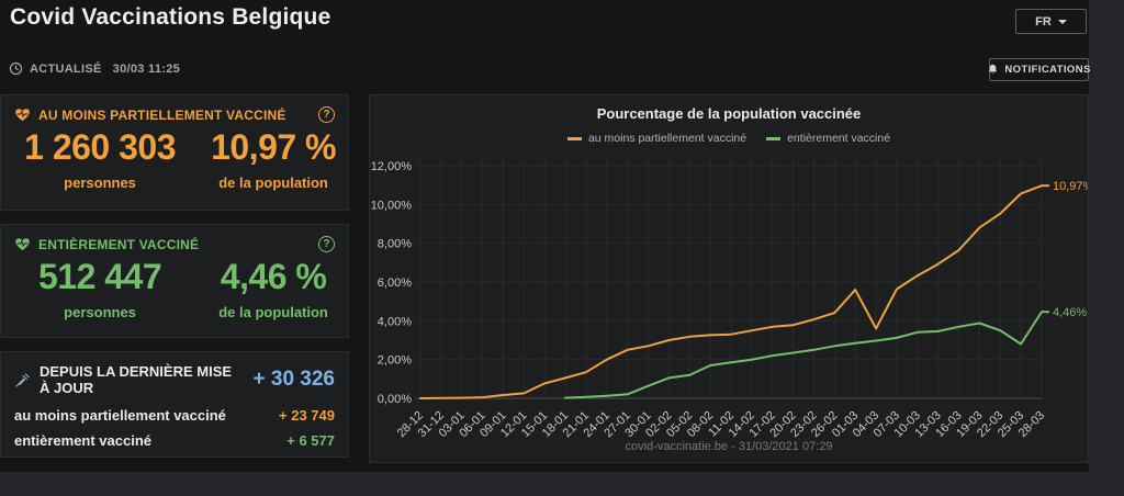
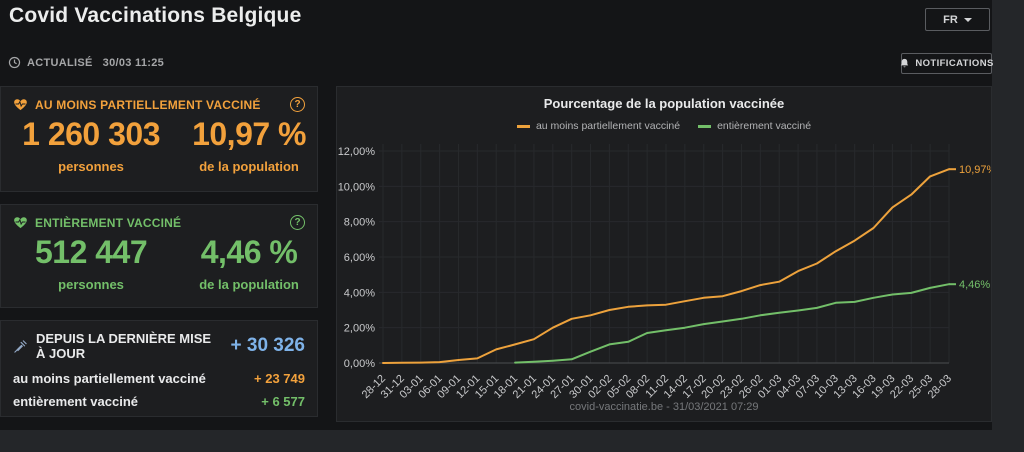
au moins partiellement vacciné/01-03: 5,6% -> 4,6%
au moins partiellement vacciné/04-03: 3,6% -> 5,2%
entièrement vacciné/22-03: 3,5% -> 4,0%
entièrement vacciné/25-03: 2,8% -> 4,2%
